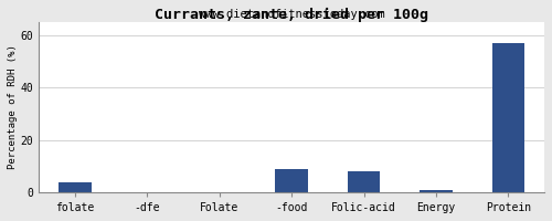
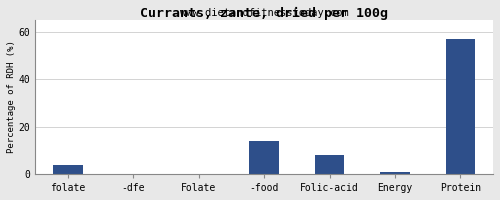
-food: 9 -> 14
